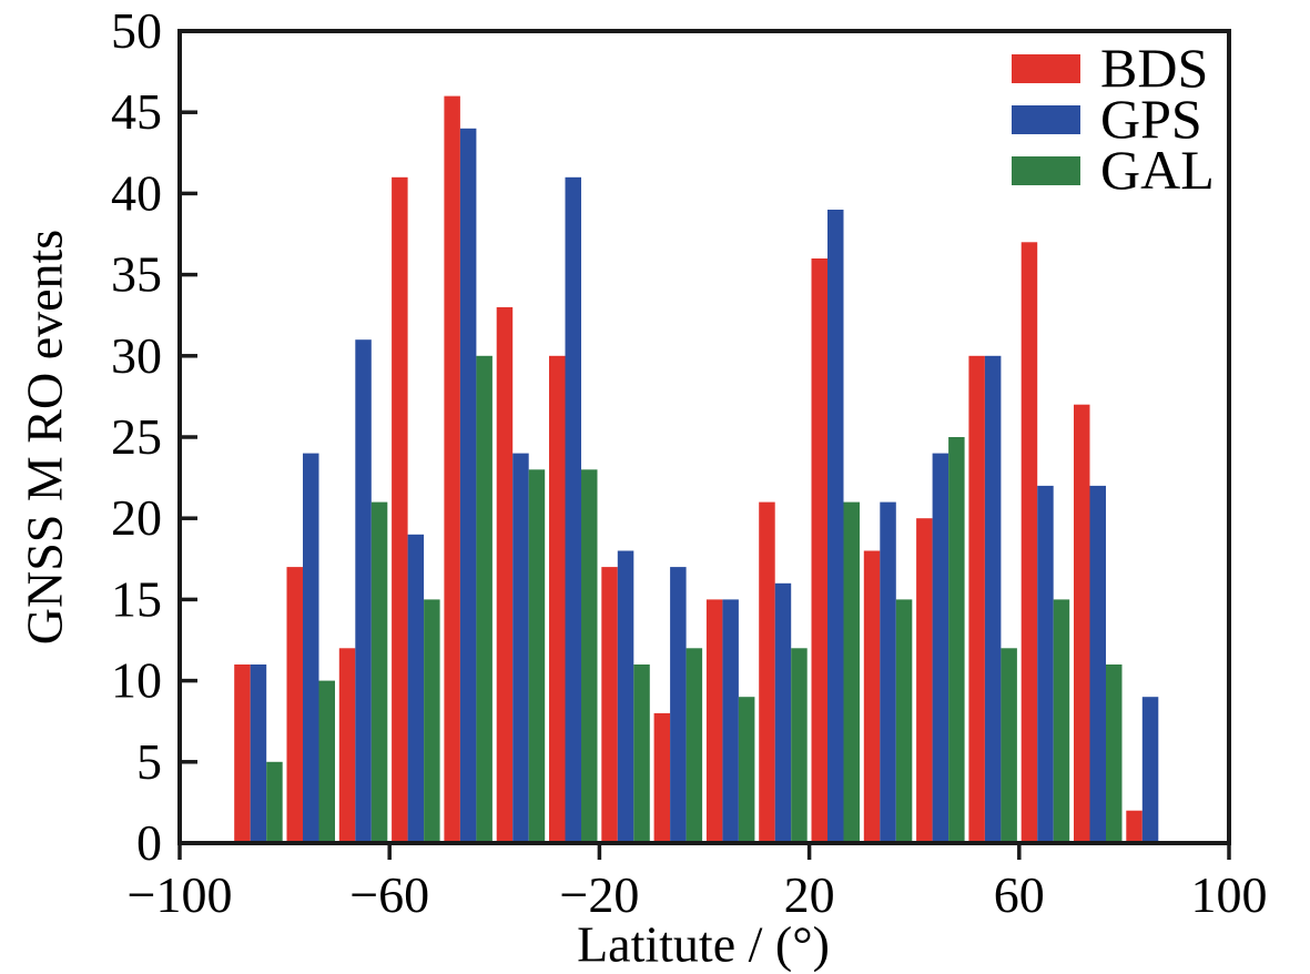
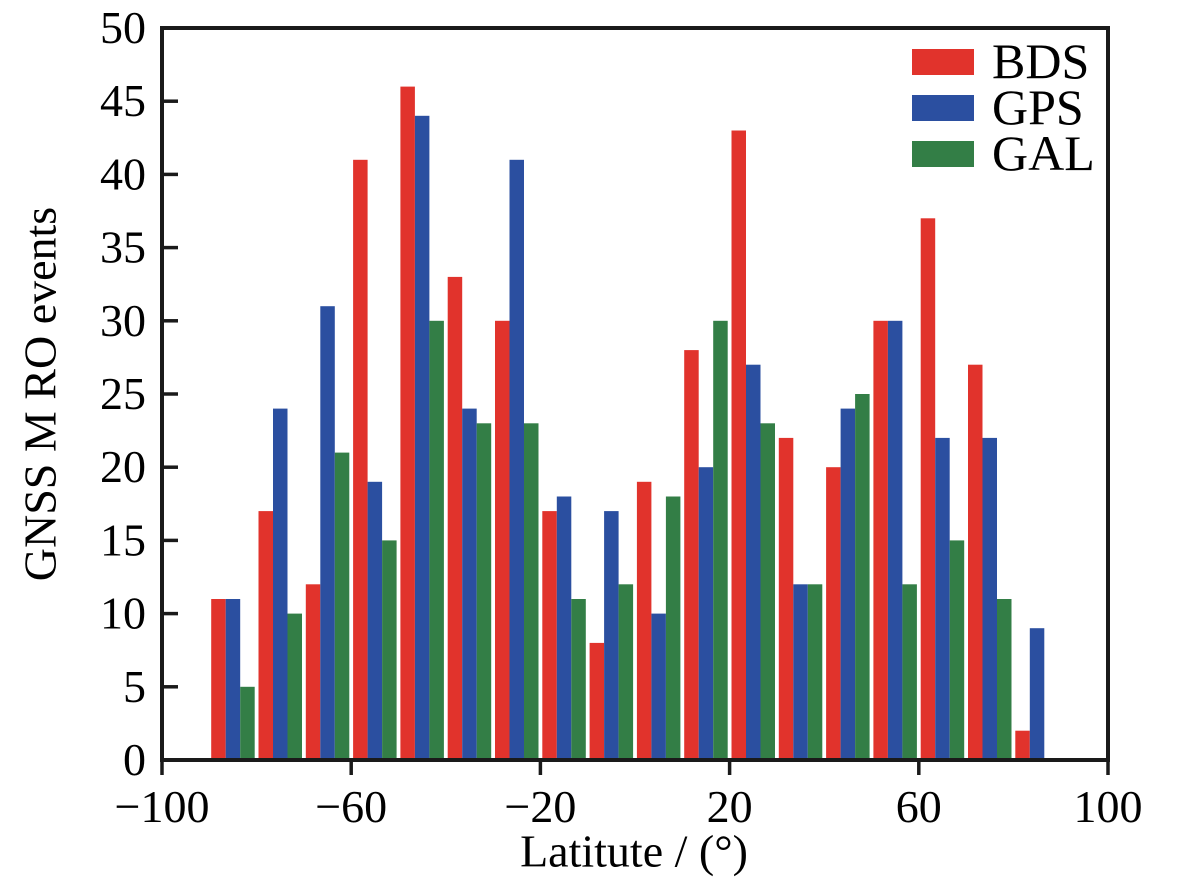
BDS/5: 15 -> 19
GPS/5: 15 -> 10
GAL/5: 9 -> 18
BDS/15: 21 -> 28
GPS/15: 16 -> 20
GAL/15: 12 -> 30
BDS/25: 36 -> 43
GPS/25: 39 -> 27
GAL/25: 21 -> 23
BDS/35: 18 -> 22
GPS/35: 21 -> 12
GAL/35: 15 -> 12
